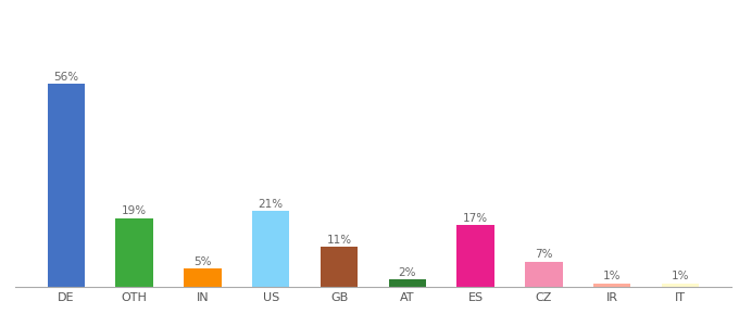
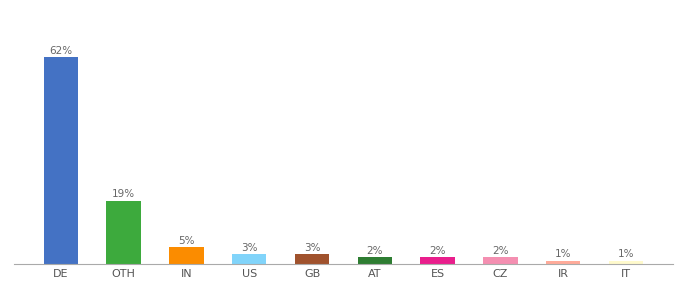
DE: 56% -> 62%
US: 21% -> 3%
GB: 11% -> 3%
ES: 17% -> 2%
CZ: 7% -> 2%
